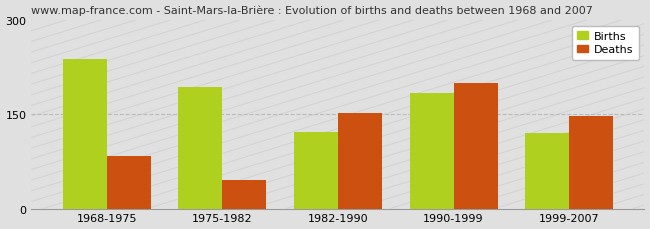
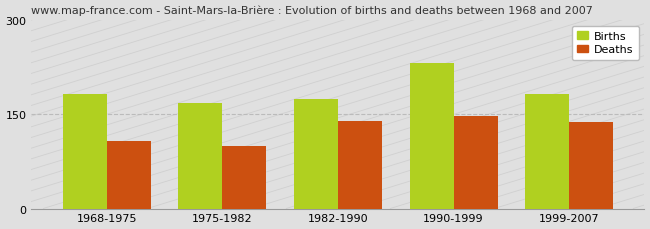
Births/1968-1975: 238 -> 183
Deaths/1968-1975: 84 -> 107
Births/1975-1982: 194 -> 168
Deaths/1975-1982: 46 -> 100
Births/1982-1990: 122 -> 175
Deaths/1982-1990: 152 -> 140
Births/1990-1999: 184 -> 232
Deaths/1990-1999: 200 -> 147
Births/1999-2007: 120 -> 182
Deaths/1999-2007: 148 -> 138
